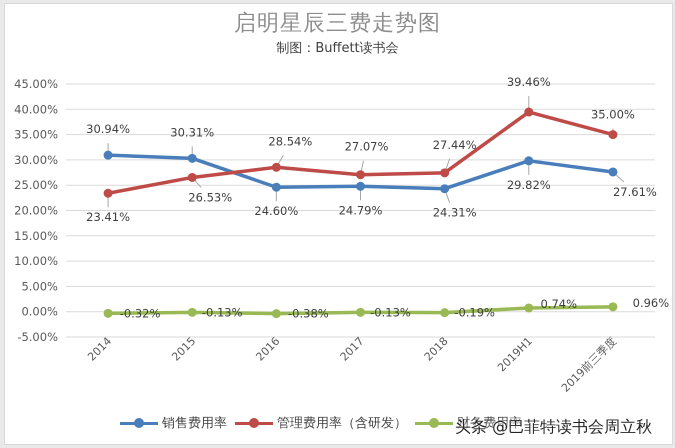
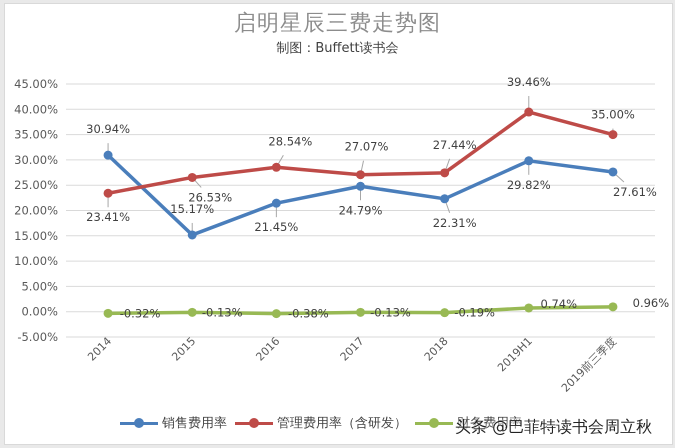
销售费用率/2015: 30.31% -> 15.17%
销售费用率/2016: 24.60% -> 21.45%
销售费用率/2018: 24.31% -> 22.31%
